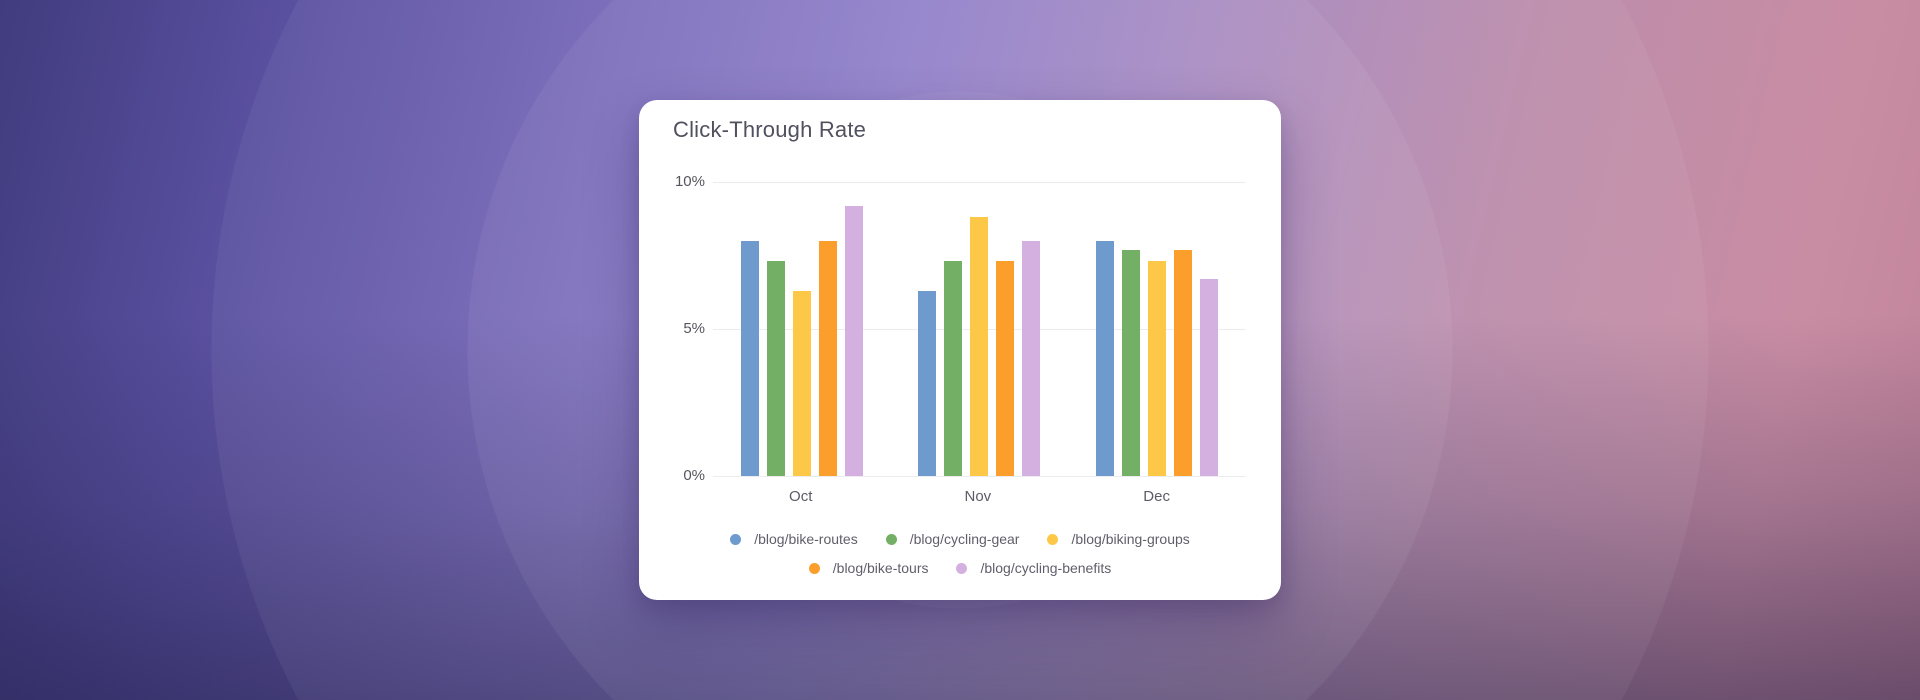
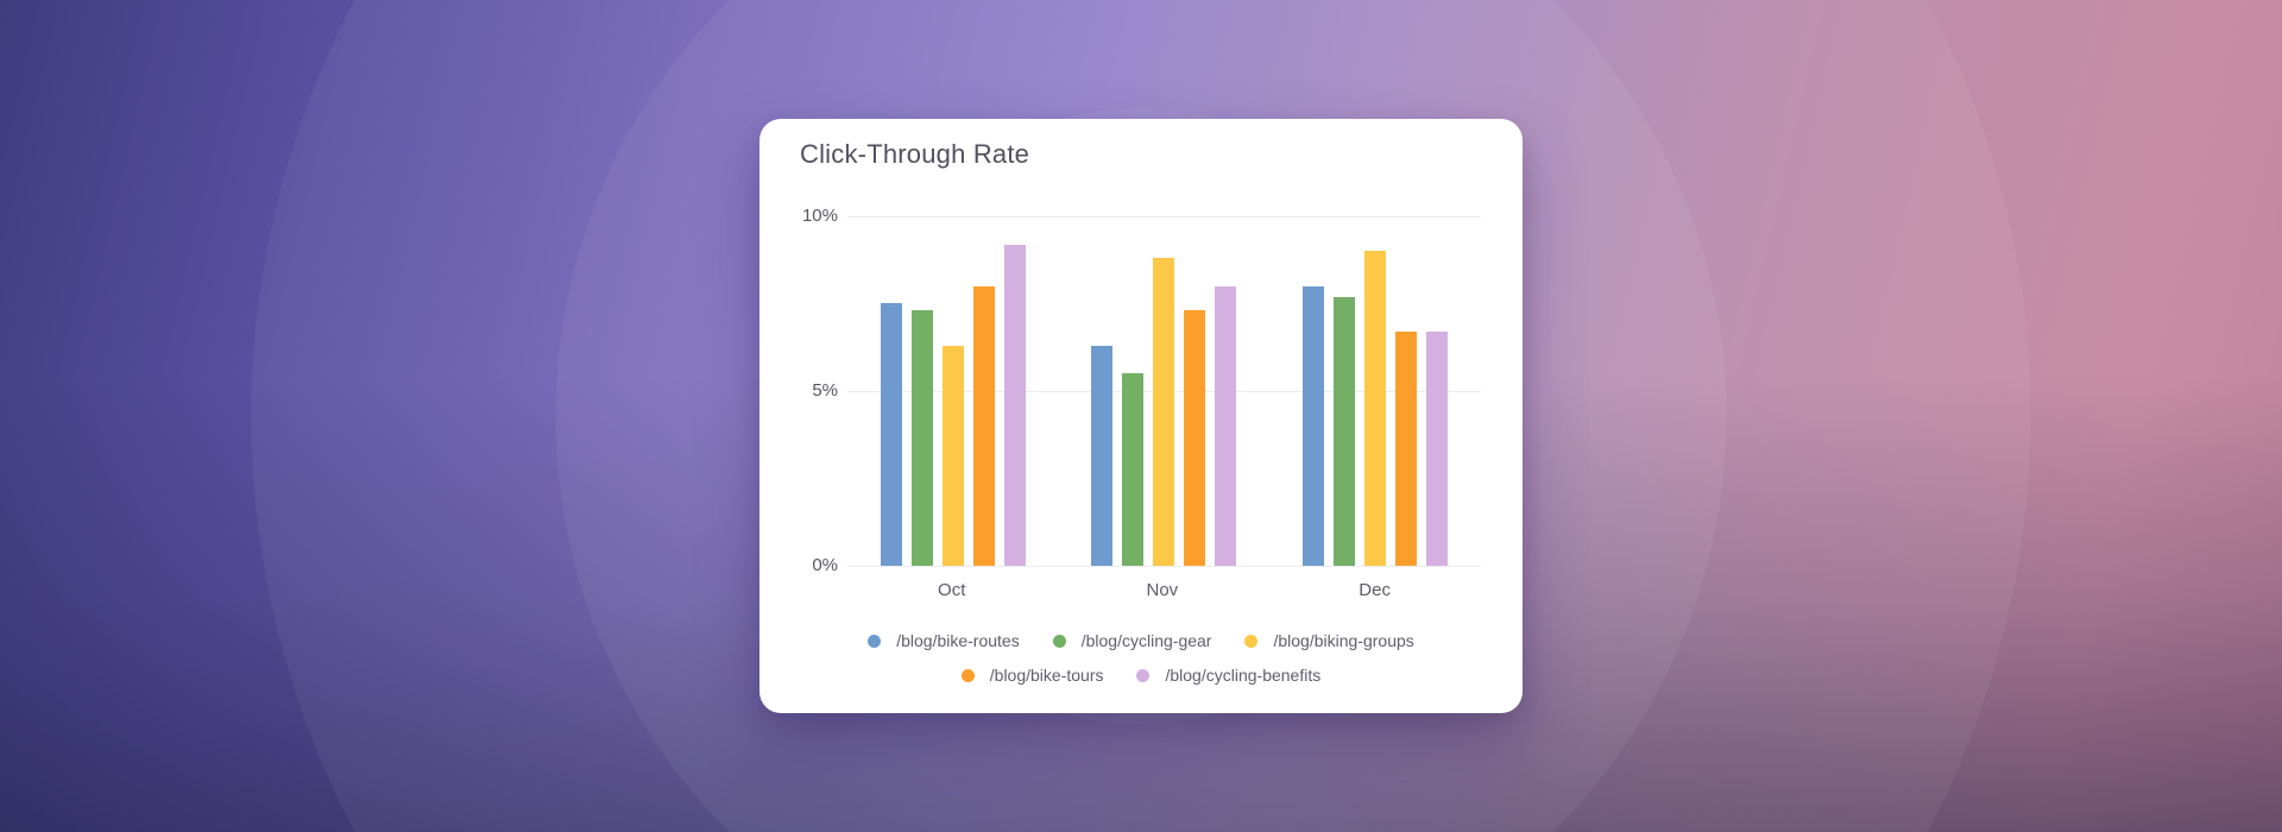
/blog/bike-routes/Oct: 8.0% -> 7.5%
/blog/cycling-gear/Nov: 7.3% -> 5.5%
/blog/biking-groups/Dec: 7.3% -> 9.0%
/blog/bike-tours/Dec: 7.7% -> 6.7%
